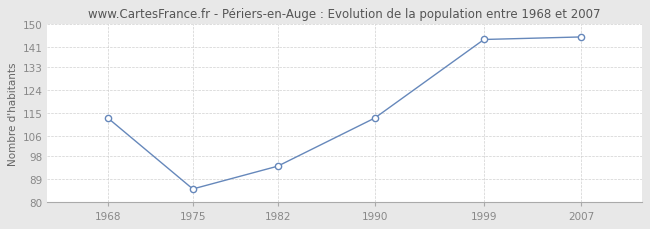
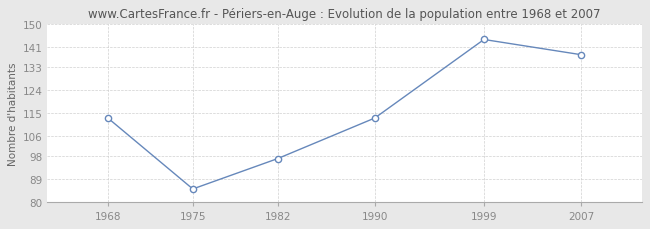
1982: 94 -> 97
2007: 145 -> 138
